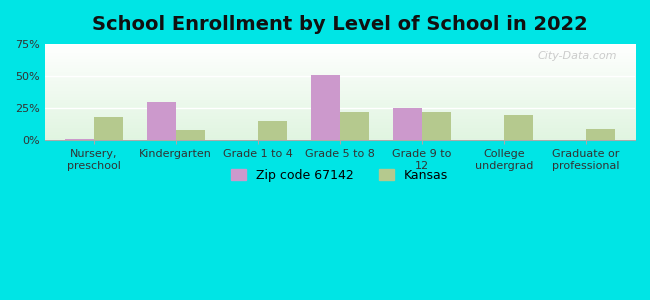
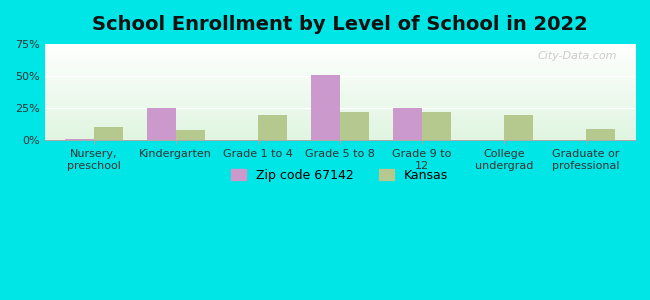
Kansas/Nursery, preschool: 18% -> 10%
Zip code 67142/Kindergarten: 30% -> 25%
Kansas/Grade 1 to 4: 15% -> 20%
